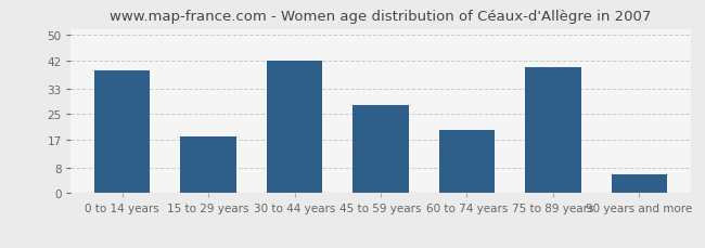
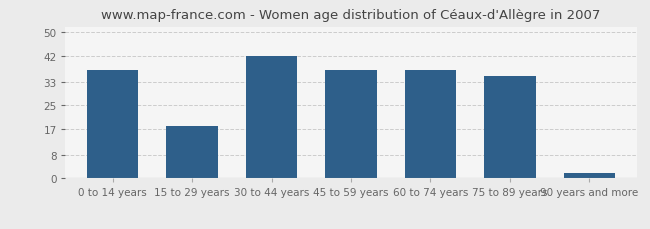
0 to 14 years: 39 -> 37
45 to 59 years: 28 -> 37
60 to 74 years: 20 -> 37
75 to 89 years: 40 -> 35
90 years and more: 6 -> 2
